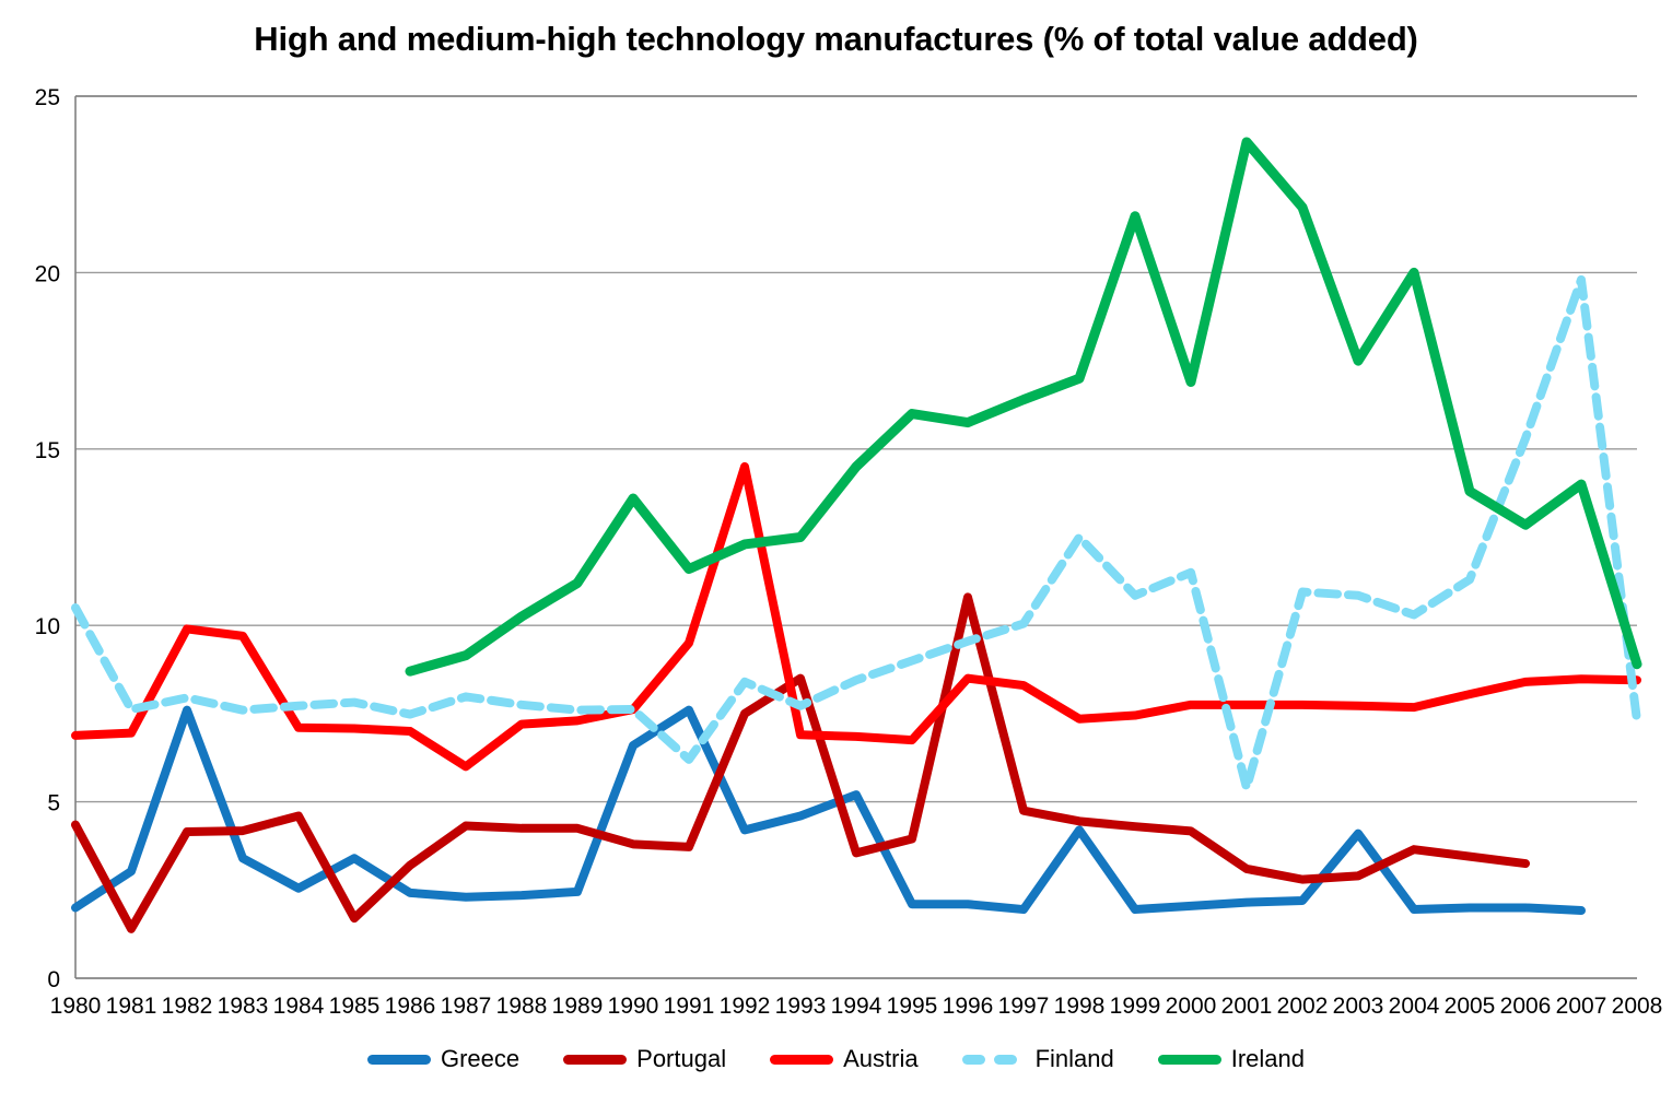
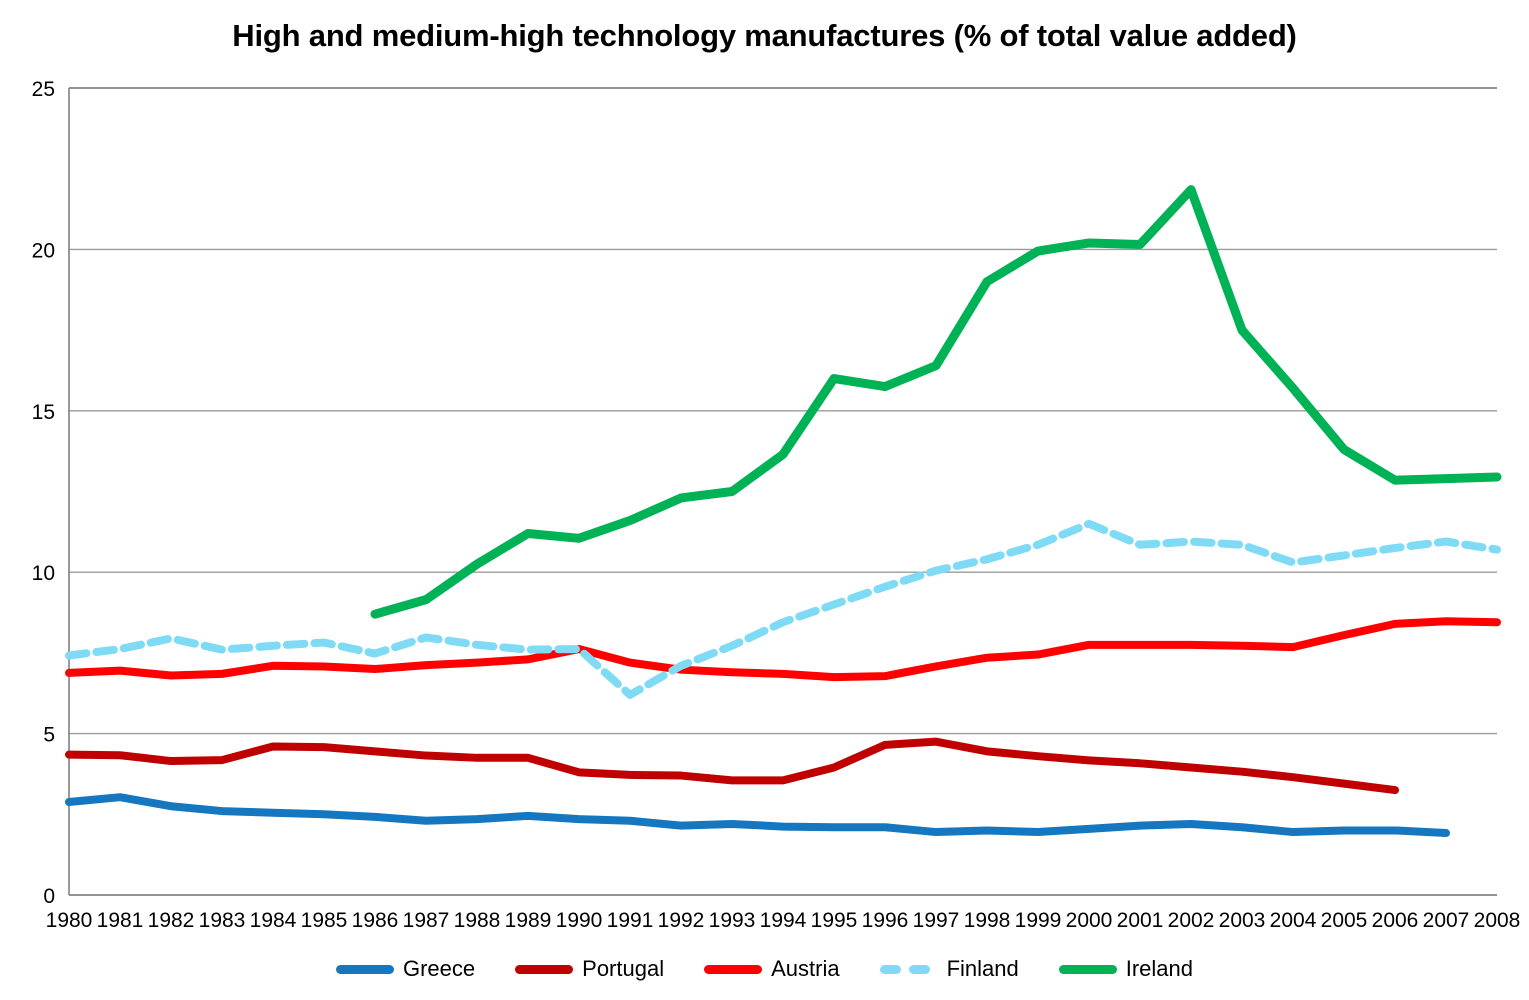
Greece/1980: 2.0 -> 2.9
Finland/1980: 10.5 -> 7.4
Portugal/1981: 1.4 -> 4.3
Greece/1982: 7.6 -> 2.8
Austria/1982: 9.9 -> 6.8
Greece/1983: 3.4 -> 2.6
Austria/1983: 9.7 -> 6.8
Greece/1985: 3.4 -> 2.5
Portugal/1985: 1.7 -> 4.6
Portugal/1986: 3.2 -> 4.5
Austria/1987: 6.0 -> 7.1
Greece/1990: 6.6 -> 2.4
Ireland/1990: 13.6 -> 11.1
Greece/1991: 7.6 -> 2.3
Austria/1991: 9.5 -> 7.2
Greece/1992: 4.2 -> 2.1
Portugal/1992: 7.5 -> 3.7
Austria/1992: 14.5 -> 7.0
Finland/1992: 8.4 -> 7.1
Greece/1993: 4.6 -> 2.2
Portugal/1993: 8.5 -> 3.5
Greece/1994: 5.2 -> 2.1
Ireland/1994: 14.5 -> 13.7
Portugal/1996: 10.8 -> 4.7
Austria/1996: 8.5 -> 6.8
Austria/1997: 8.3 -> 7.1
Greece/1998: 4.2 -> 2.0
Finland/1998: 12.5 -> 10.4
Ireland/1998: 17.0 -> 19.0
Ireland/1999: 21.6 -> 19.9
Ireland/2000: 16.9 -> 20.2
Portugal/2001: 3.1 -> 4.1
Finland/2001: 5.4 -> 10.8
Ireland/2001: 23.7 -> 20.1
Portugal/2002: 2.8 -> 4.0
Greece/2003: 4.1 -> 2.1
Portugal/2003: 2.9 -> 3.8
Ireland/2004: 20.0 -> 15.7
Finland/2005: 11.3 -> 10.5
Finland/2006: 15.3 -> 10.8
Finland/2007: 19.8 -> 10.9
Ireland/2007: 14.0 -> 12.9
Finland/2008: 7.3 -> 10.7
Ireland/2008: 8.9 -> 12.9
